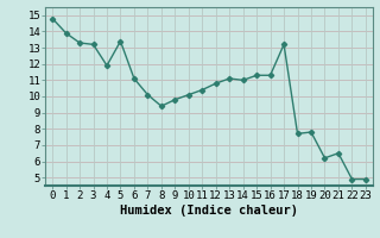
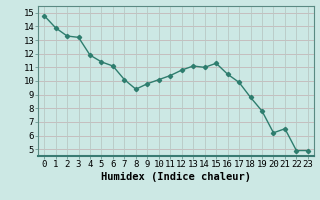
5: 13.4 -> 11.4
16: 11.3 -> 10.5
17: 13.2 -> 9.9
18: 7.7 -> 8.8
